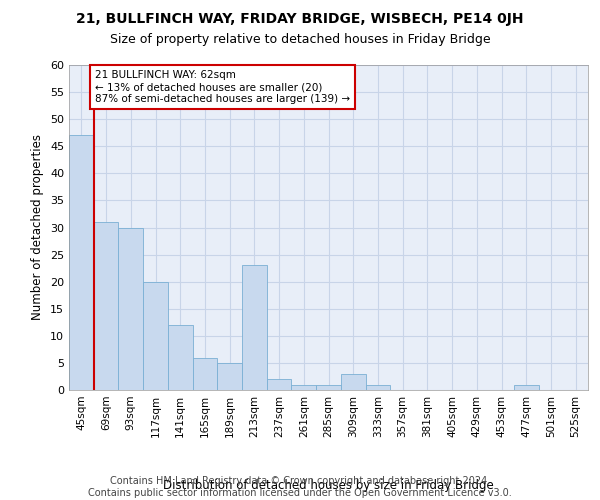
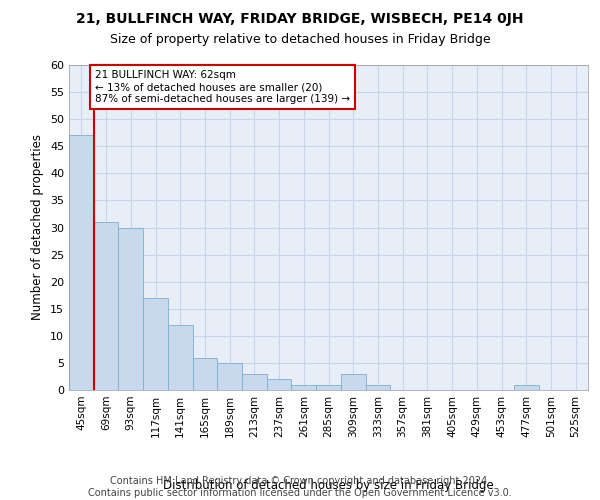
117sqm: 20 -> 17
213sqm: 23 -> 3
